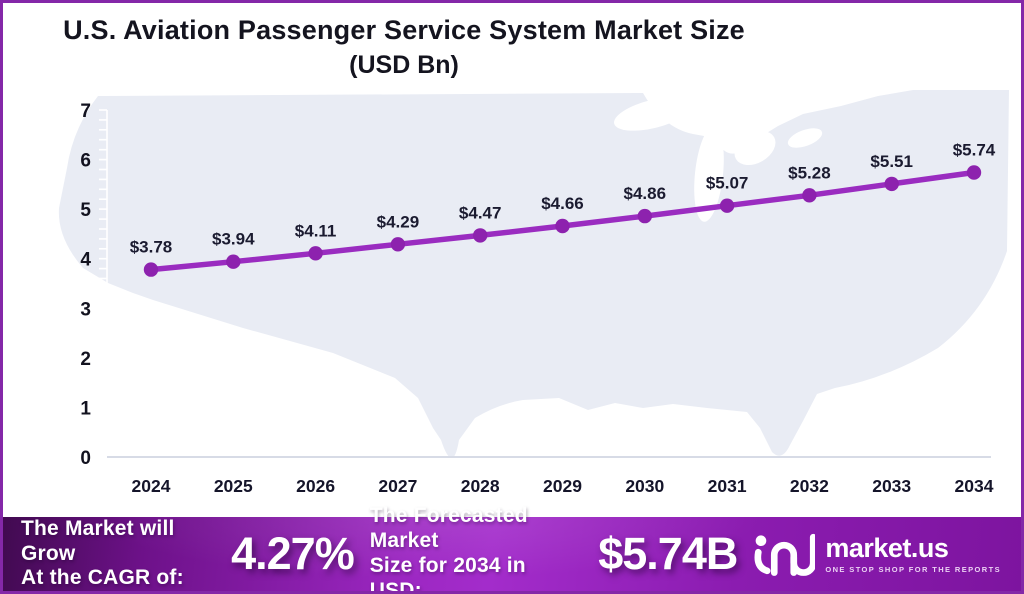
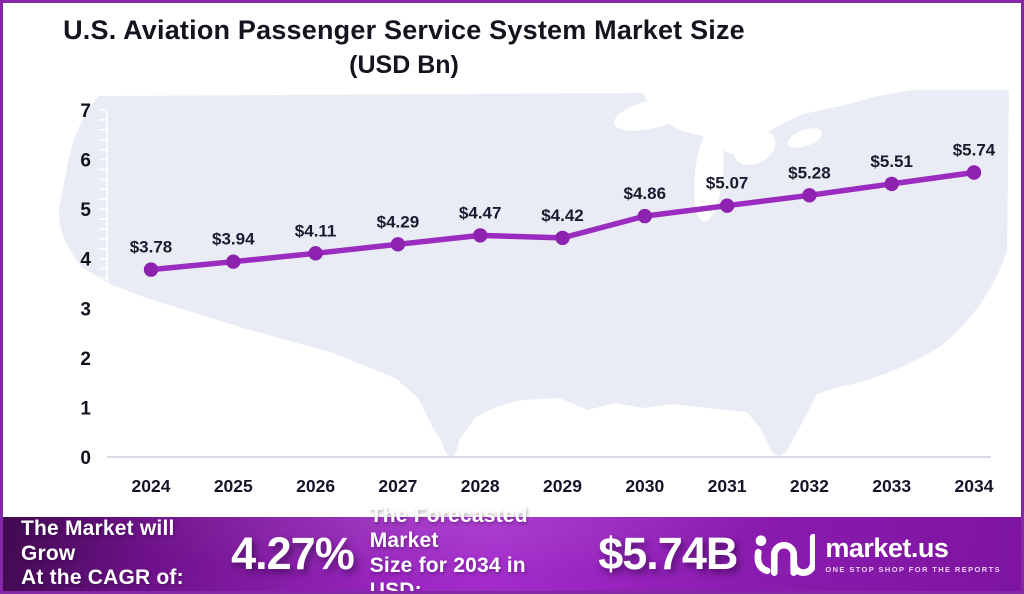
2029: $4.66 -> $4.42
